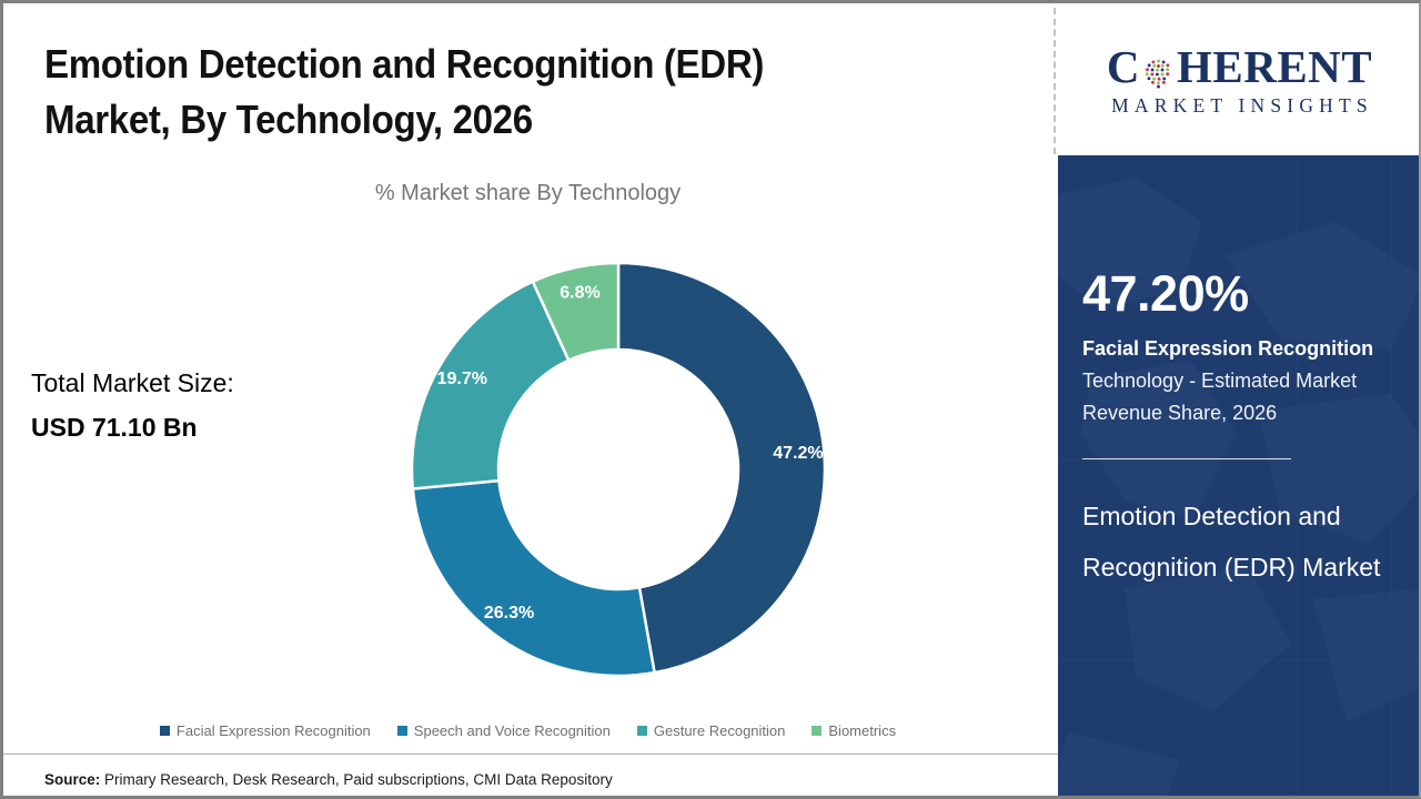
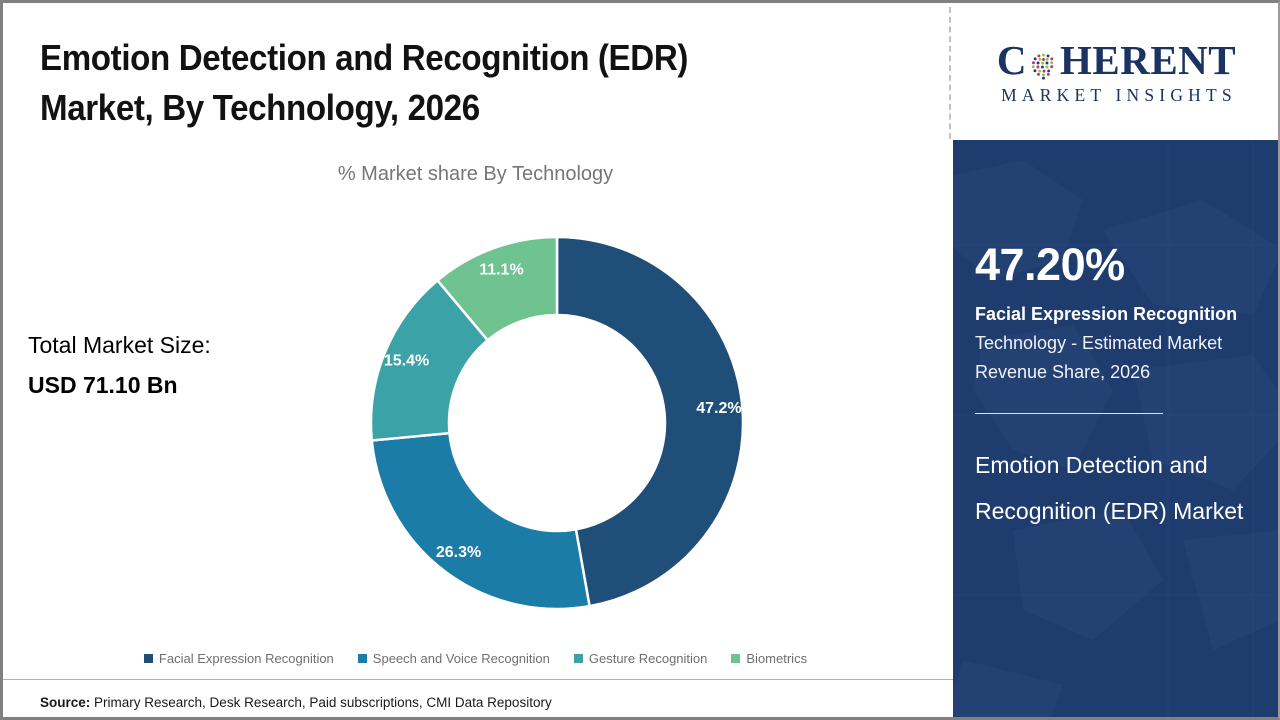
Gesture Recognition: 19.7% -> 15.4%
Biometrics: 6.8% -> 11.1%
